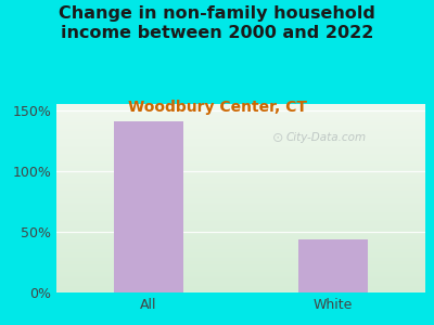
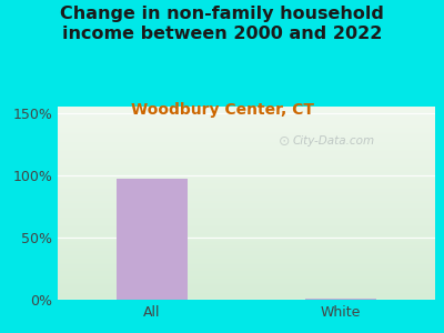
All: 141% -> 97%
White: 44% -> 0%
